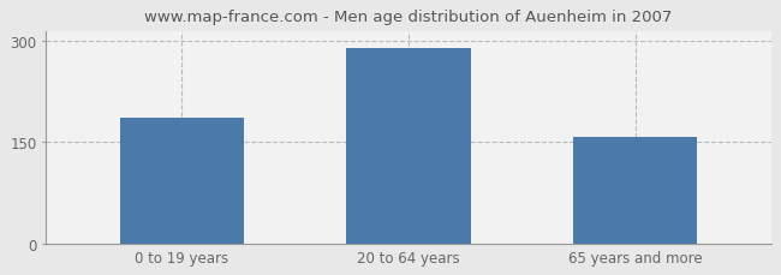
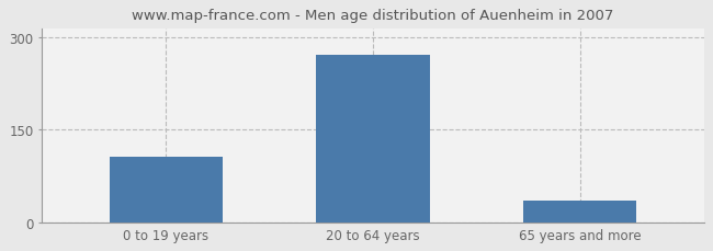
0 to 19 years: 186 -> 107
20 to 64 years: 290 -> 272
65 years and more: 158 -> 35
